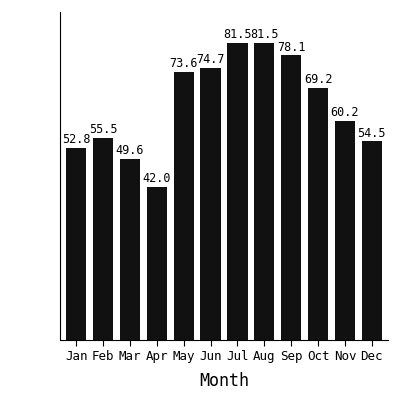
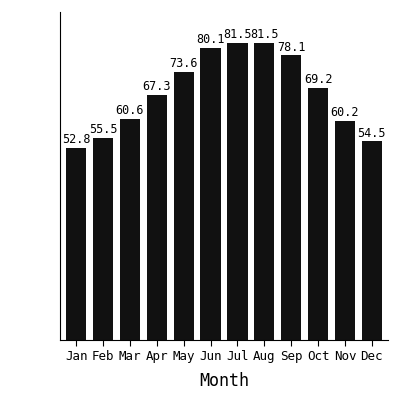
Mar: 49.6 -> 60.6
Apr: 42.0 -> 67.3
Jun: 74.7 -> 80.1
